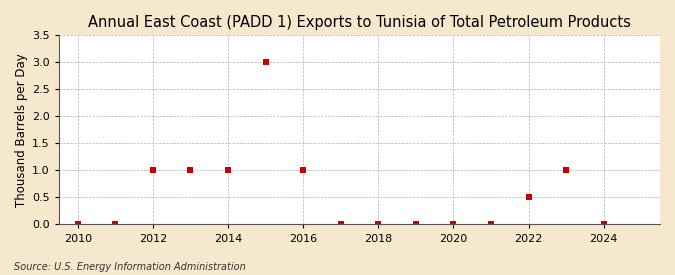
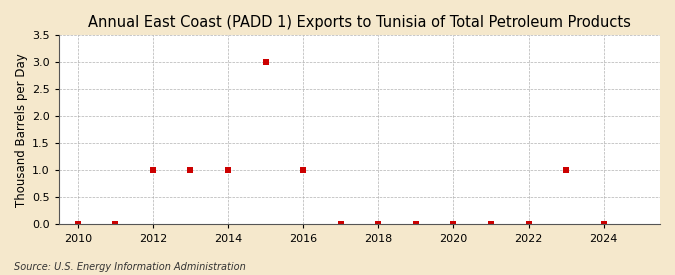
2022: 0.50 -> 0.01
